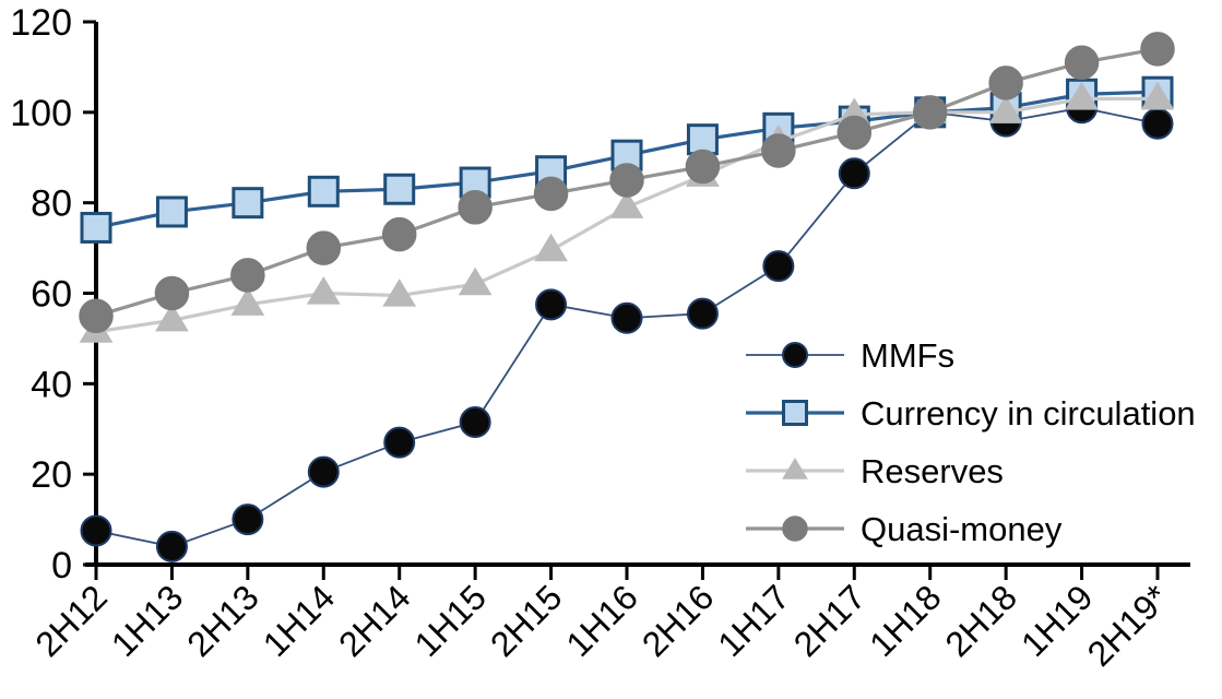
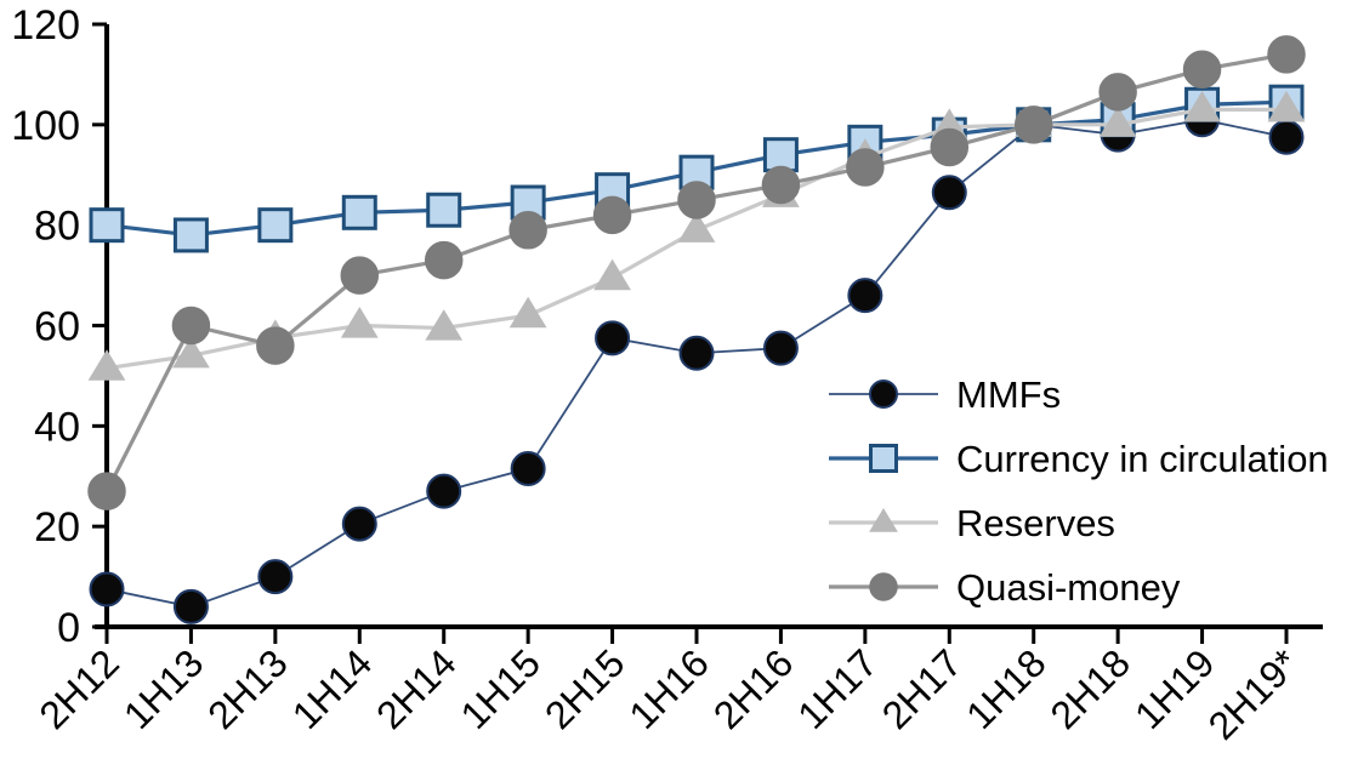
Currency in circulation/2H12: 74 -> 80
Quasi-money/2H12: 55 -> 27
Quasi-money/2H13: 64 -> 56
